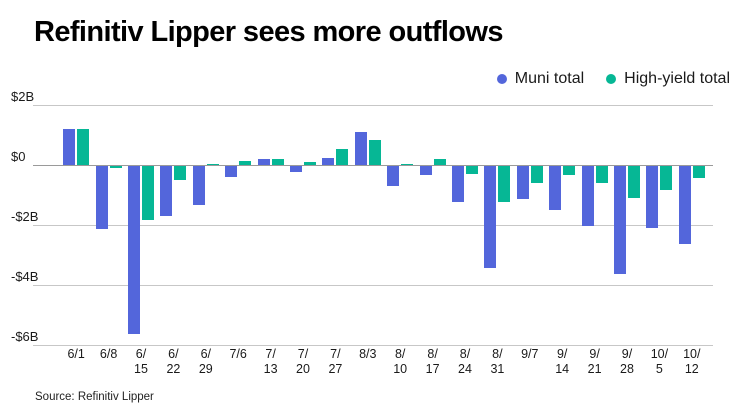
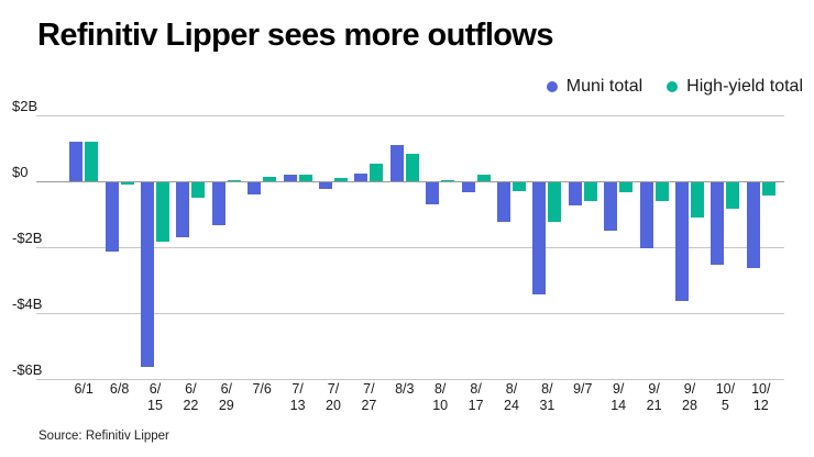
Muni total/9/7: -$1.1B -> -$0.7B
Muni total/10/5: -$2.0B -> -$2.5B
